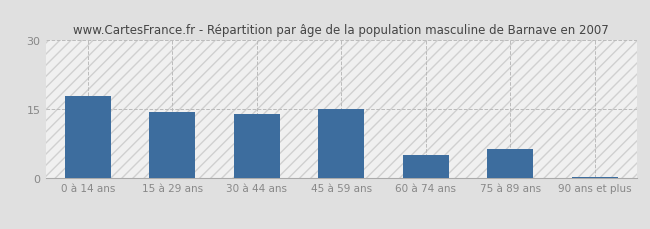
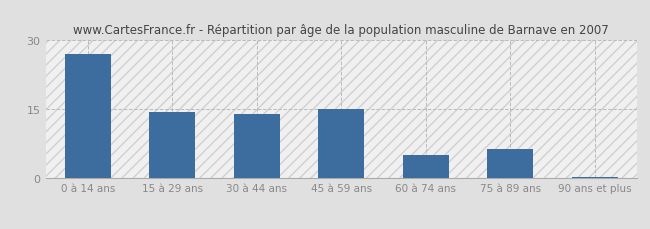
0 à 14 ans: 18.0 -> 27.0
